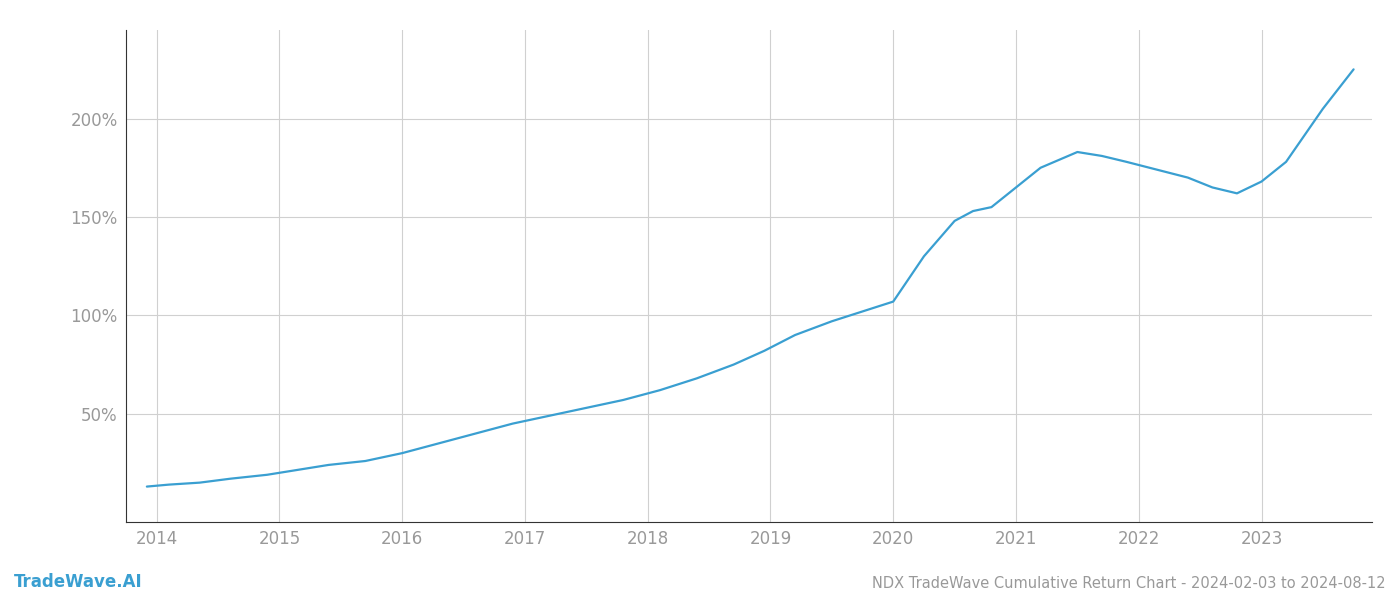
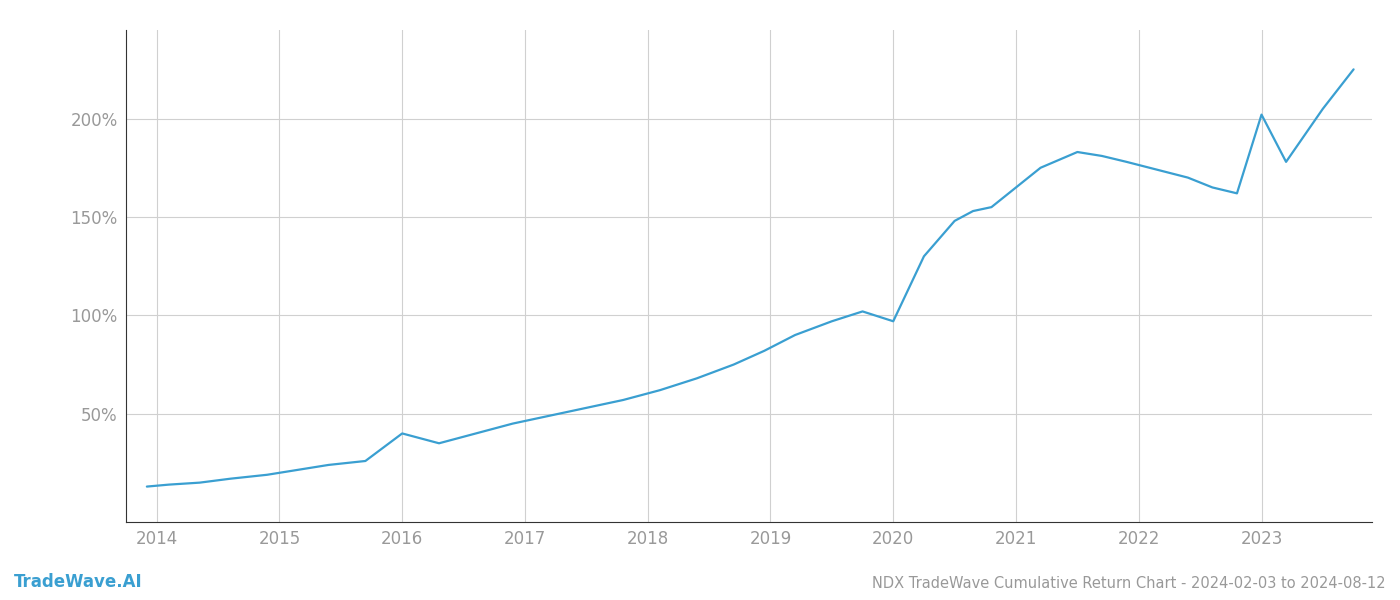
2016: 30% -> 40%
2020: 107% -> 97%
2023: 168% -> 202%
